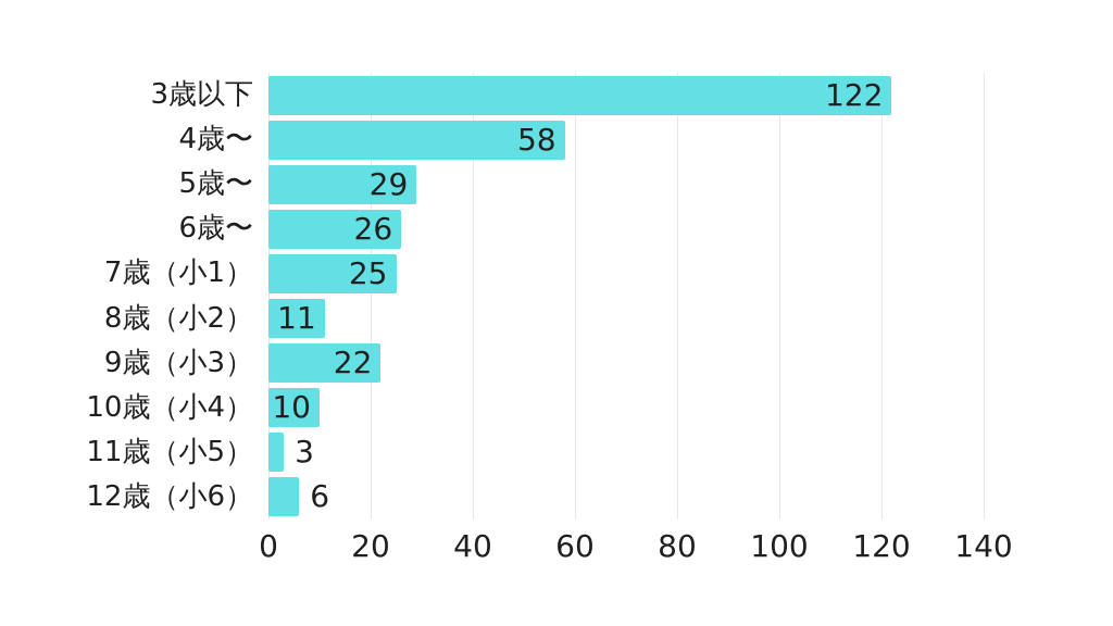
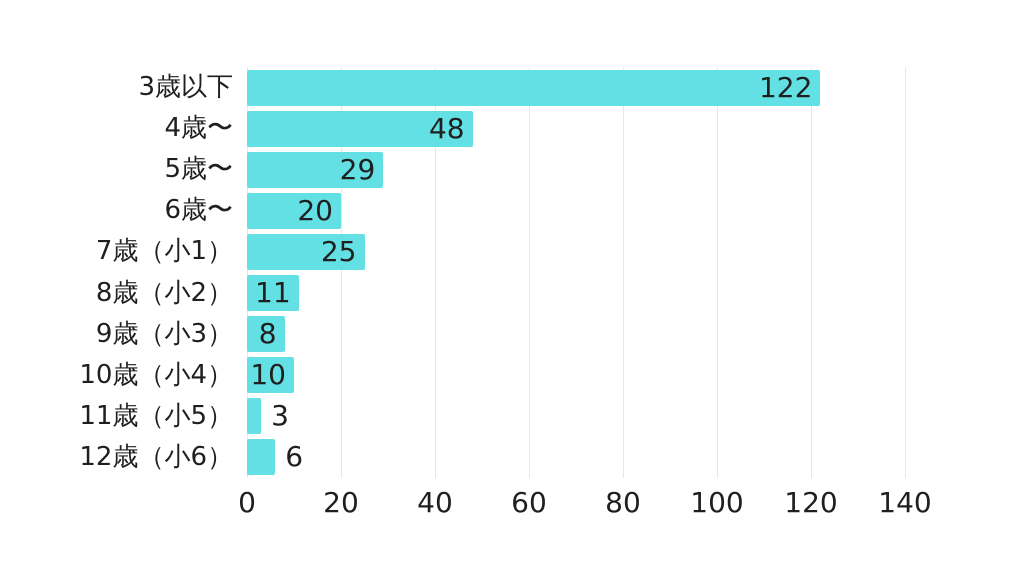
4歳〜: 58 -> 48
6歳〜: 26 -> 20
9歳（小3）: 22 -> 8
